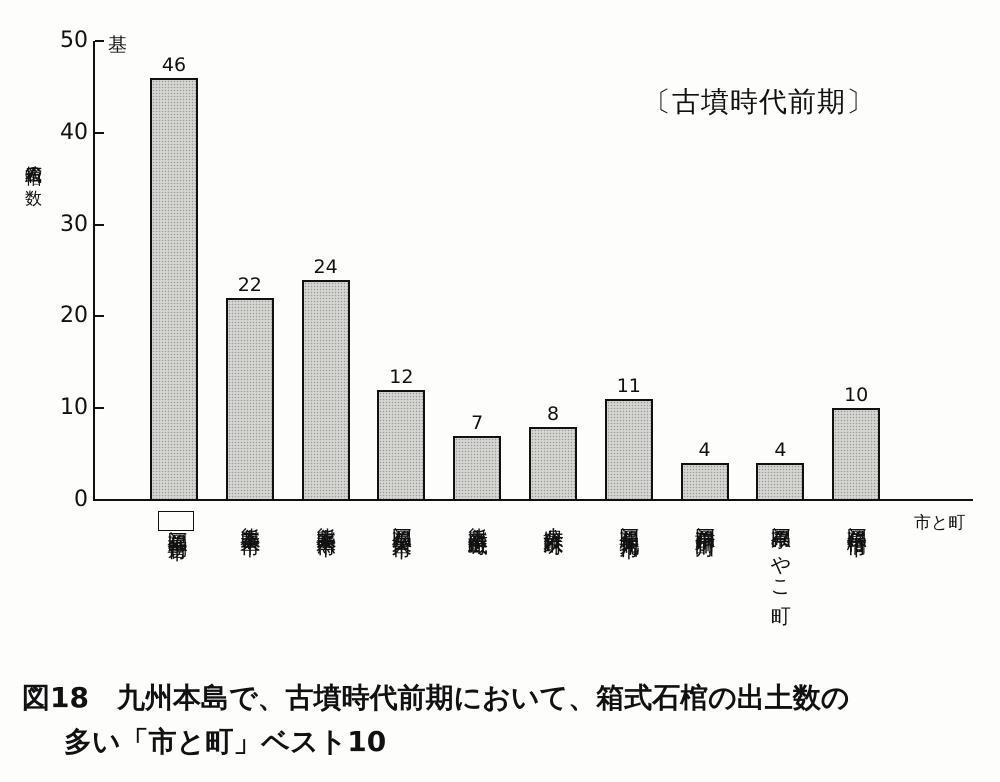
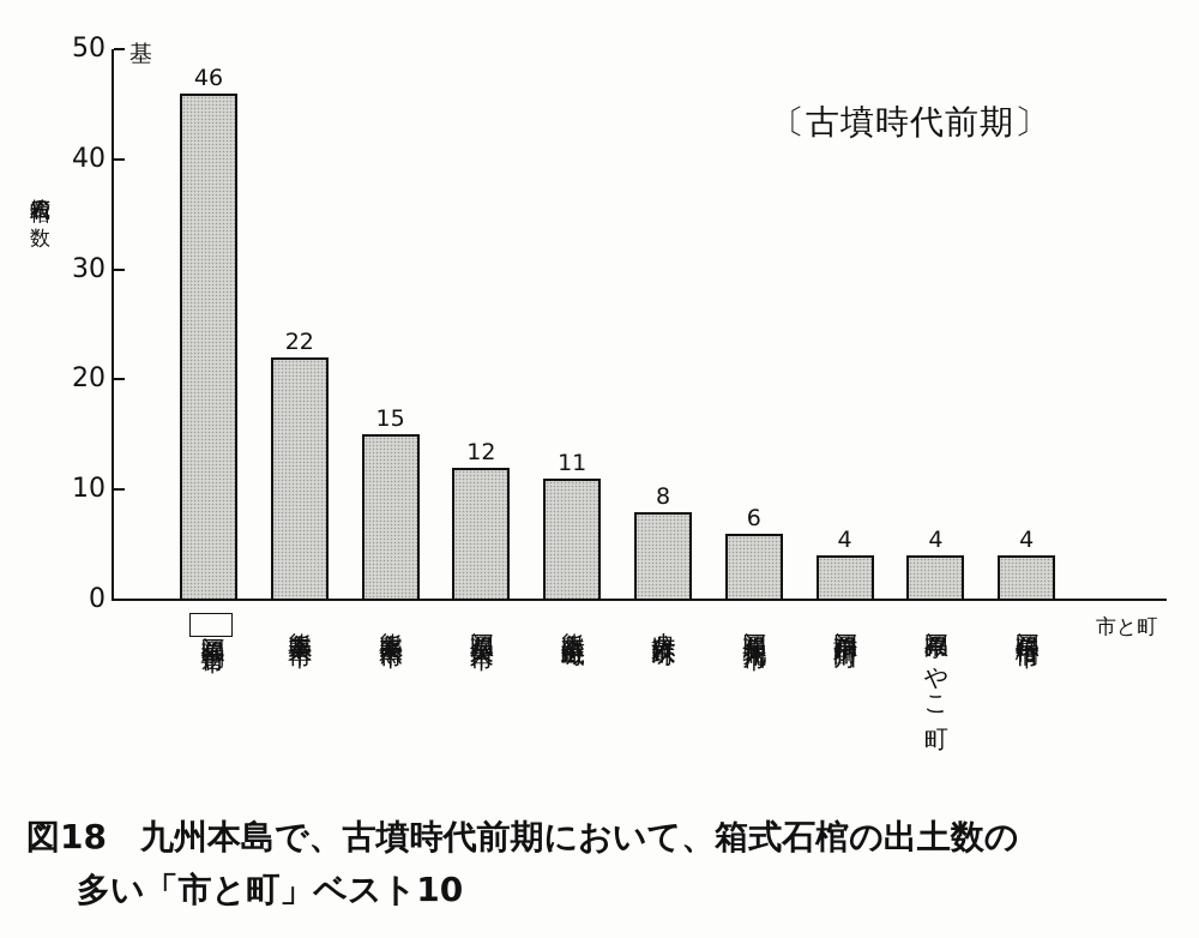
熊本県熊本市: 24 -> 15
熊本県益城町: 7 -> 11
福岡県北九州市: 11 -> 6
福岡県行橋市: 10 -> 4
